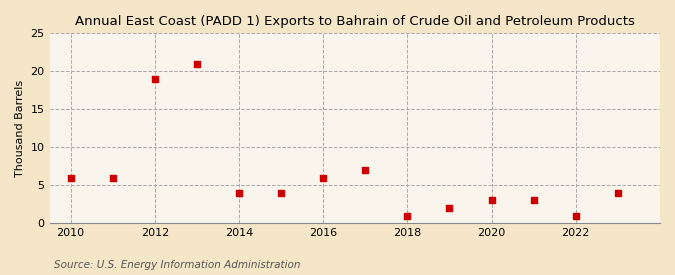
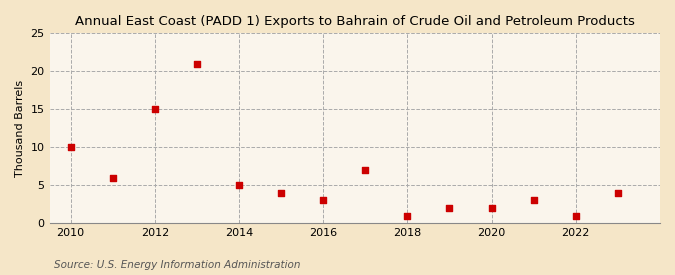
2010: 6 -> 10
2012: 19 -> 15
2014: 4 -> 5
2016: 6 -> 3
2020: 3 -> 2
